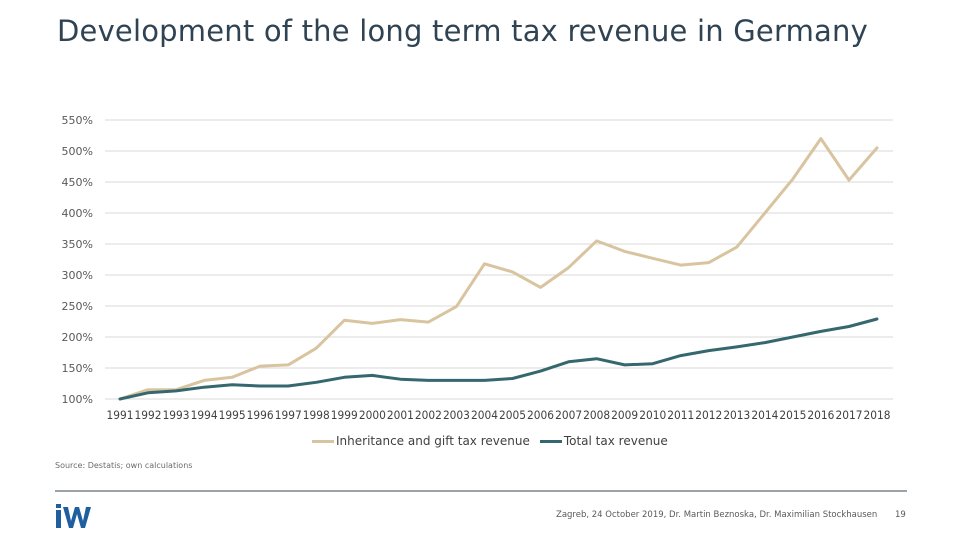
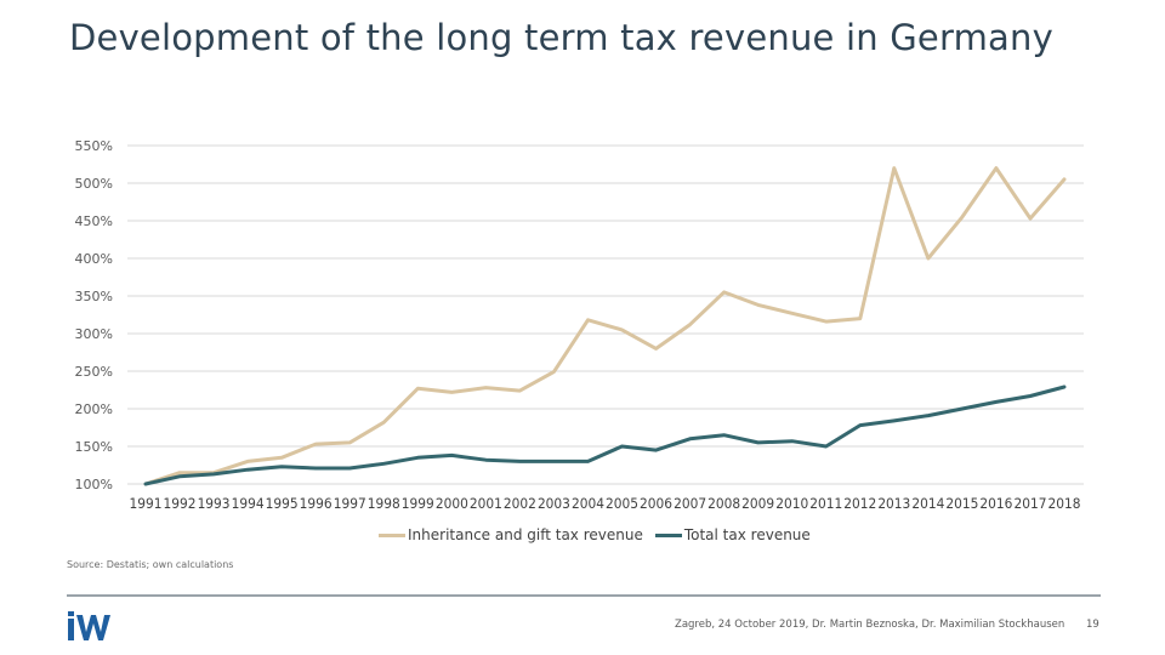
Total tax revenue/2005: 130% -> 150%
Total tax revenue/2011: 170% -> 150%
Inheritance and gift tax revenue/2013: 340% -> 520%
